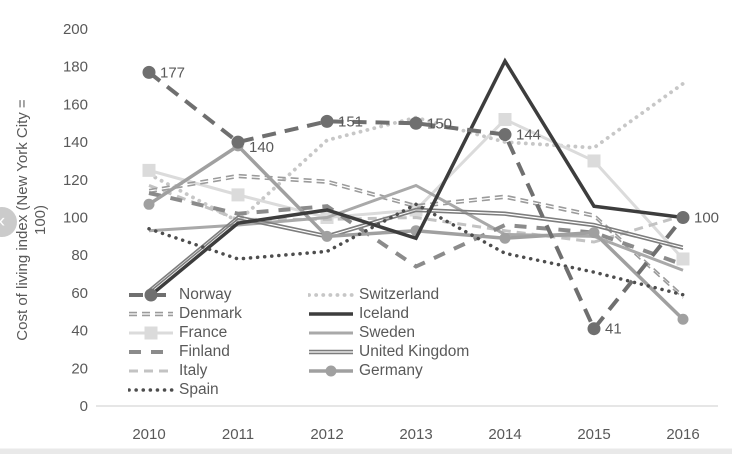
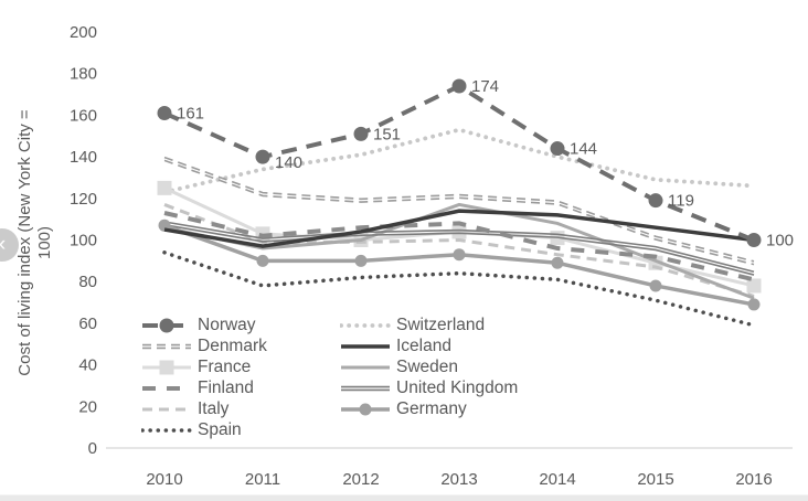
Norway/2010: 177 -> 161
Denmark/2010: 114 -> 139
Iceland/2010: 58 -> 105
Sweden/2010: 93 -> 106
United Kingdom/2010: 61 -> 108
Switzerland/2011: 98 -> 134
France/2011: 112 -> 103
Germany/2011: 138 -> 90
United Kingdom/2012: 90 -> 103
Norway/2013: 150 -> 174
Denmark/2013: 106 -> 121
Iceland/2013: 89 -> 114
Finland/2013: 74 -> 108
Spain/2013: 107 -> 84
Denmark/2014: 111 -> 118
Iceland/2014: 183 -> 112
France/2014: 152 -> 101
Sweden/2014: 91 -> 108
Norway/2015: 41 -> 119
Switzerland/2015: 137 -> 129
France/2015: 130 -> 89
Germany/2015: 92 -> 78
Switzerland/2016: 171 -> 126
Denmark/2016: 58 -> 89
Finland/2016: 75 -> 81
Italy/2016: 101 -> 73
Germany/2016: 46 -> 69
